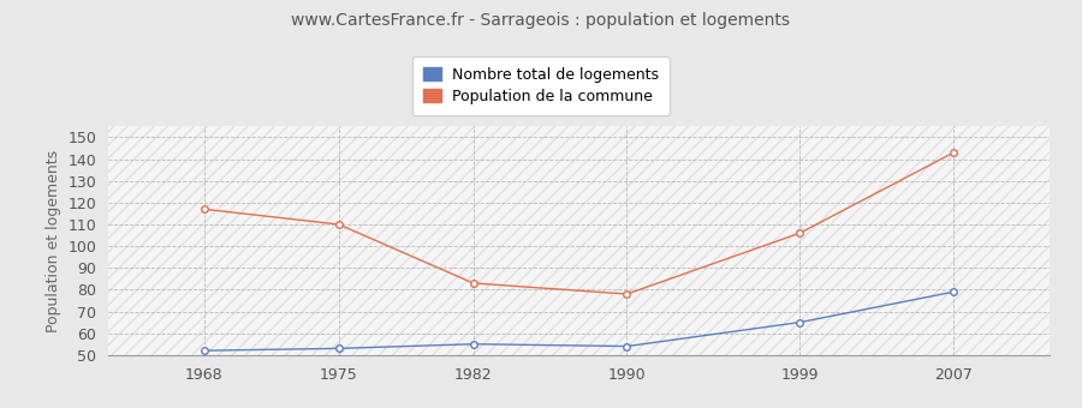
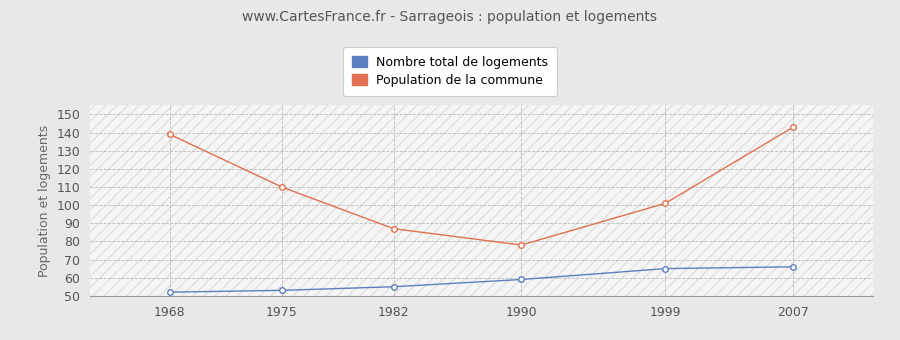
Population de la commune/1968: 117 -> 139
Population de la commune/1982: 83 -> 87
Nombre total de logements/1990: 54 -> 59
Population de la commune/1999: 106 -> 101
Nombre total de logements/2007: 79 -> 66
